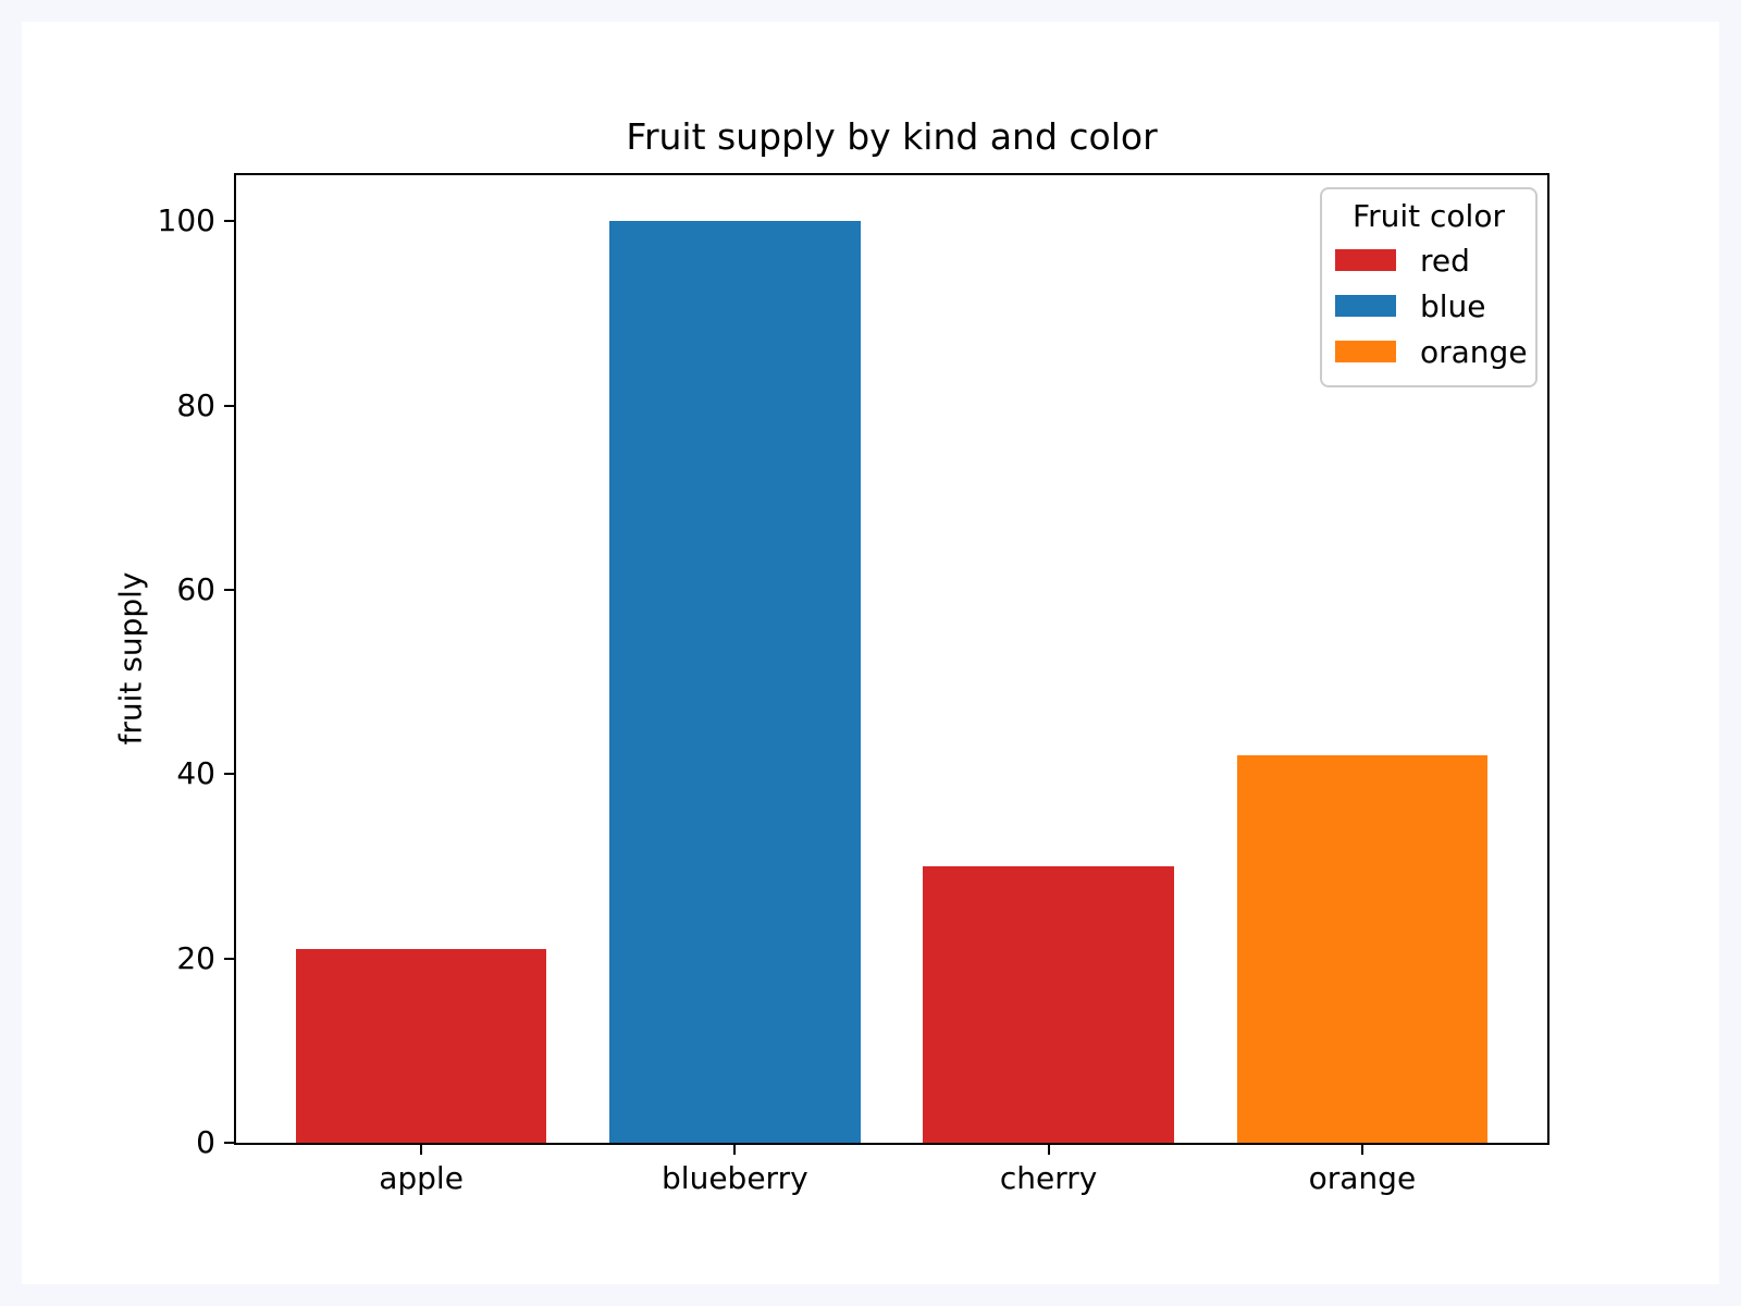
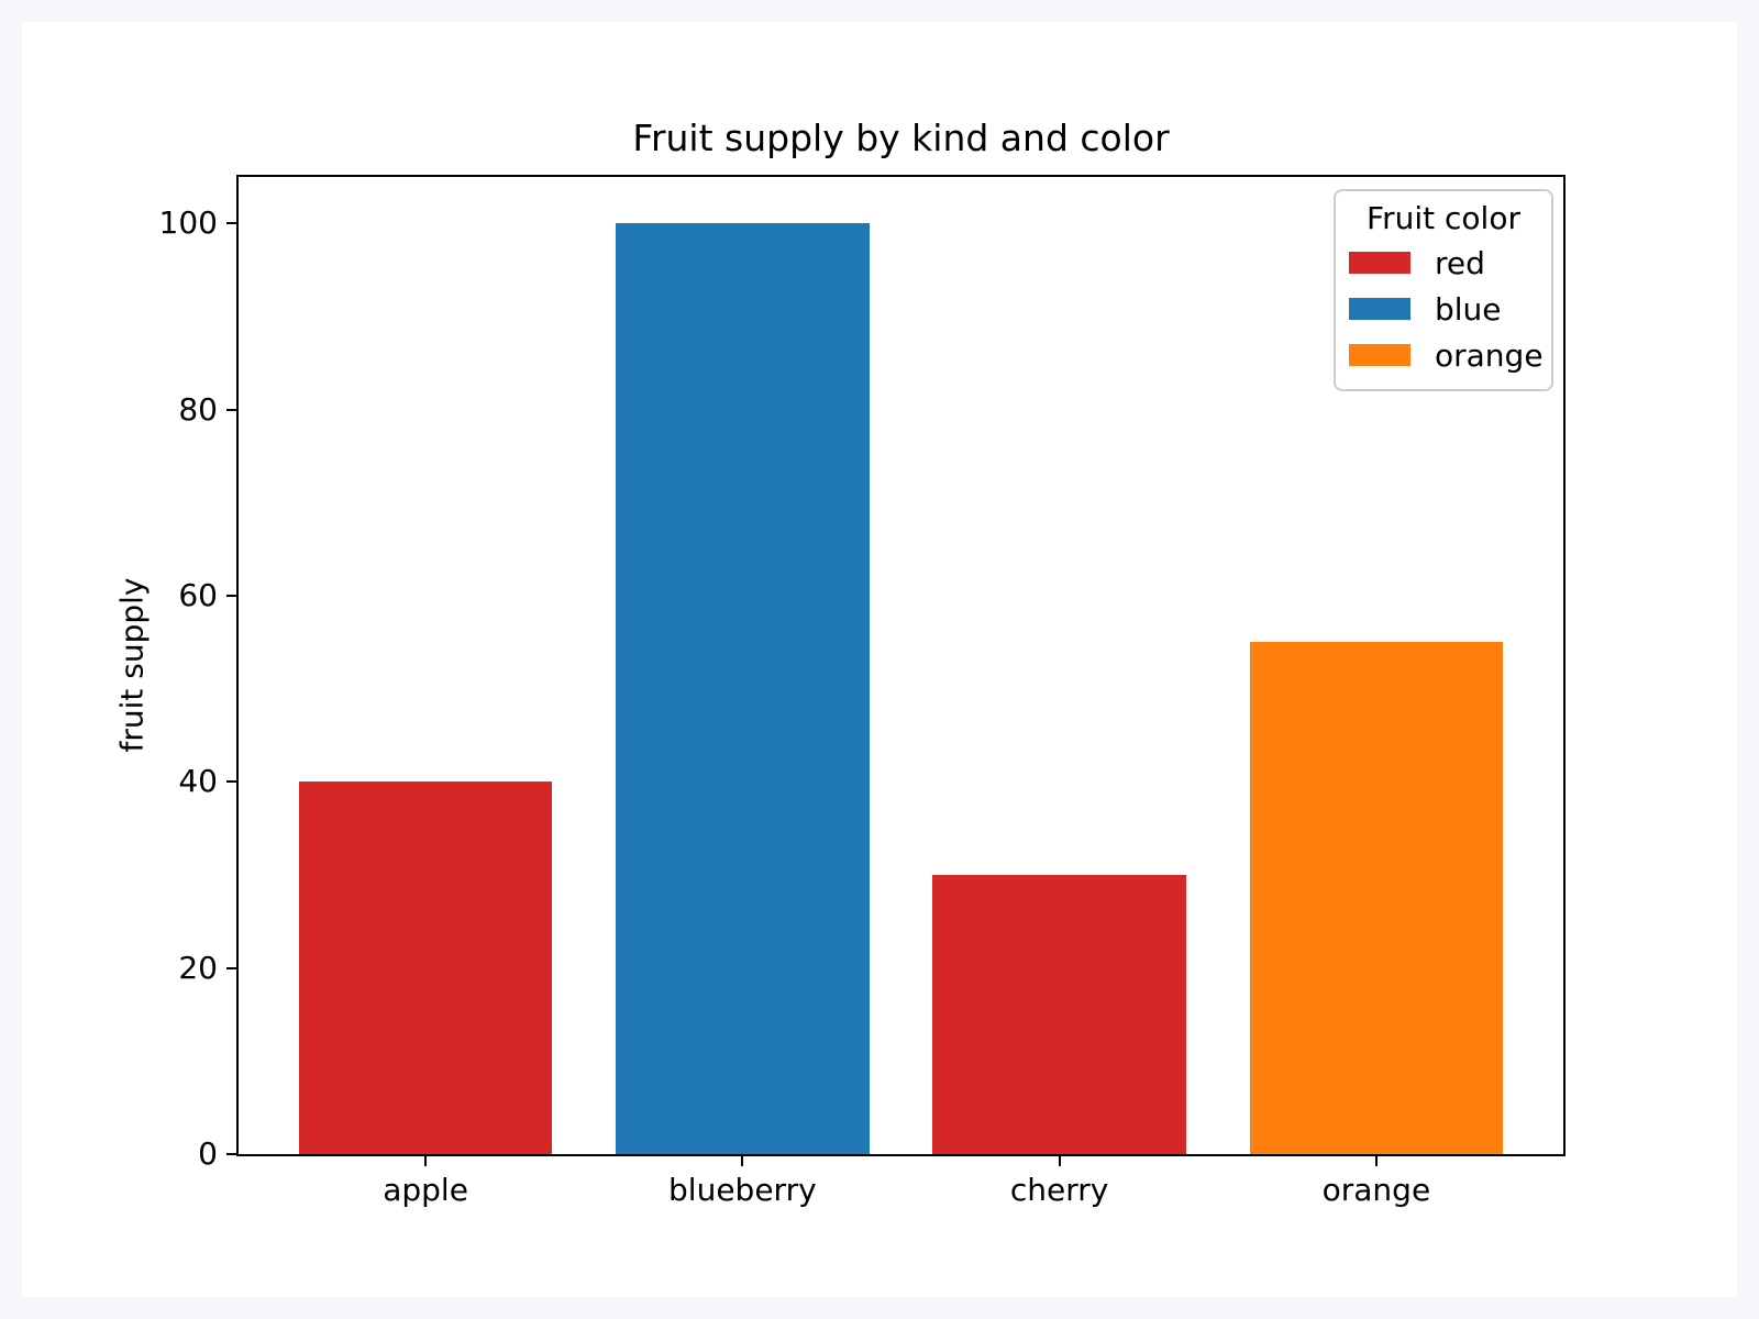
apple: 21 -> 40
orange: 42 -> 55
